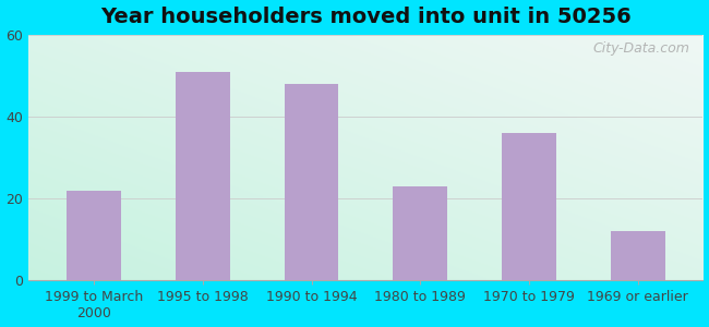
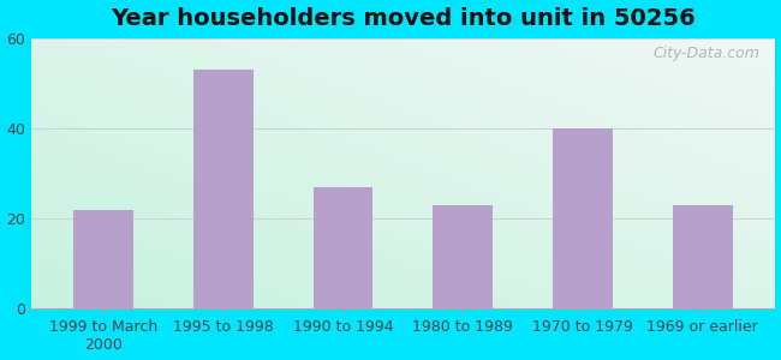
1995 to 1998: 51 -> 53
1990 to 1994: 48 -> 27
1970 to 1979: 36 -> 40
1969 or earlier: 12 -> 23
